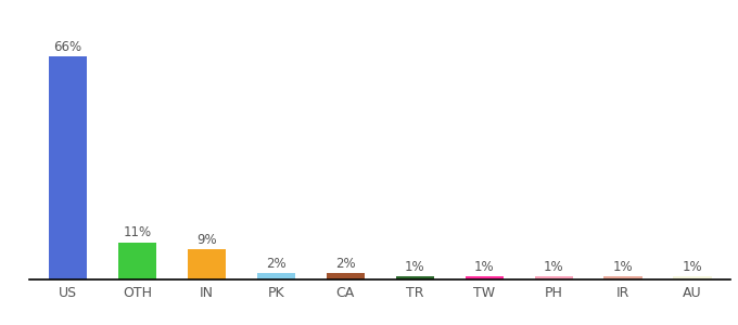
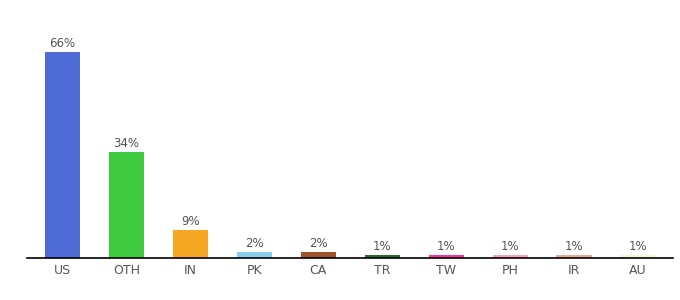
OTH: 11% -> 34%
